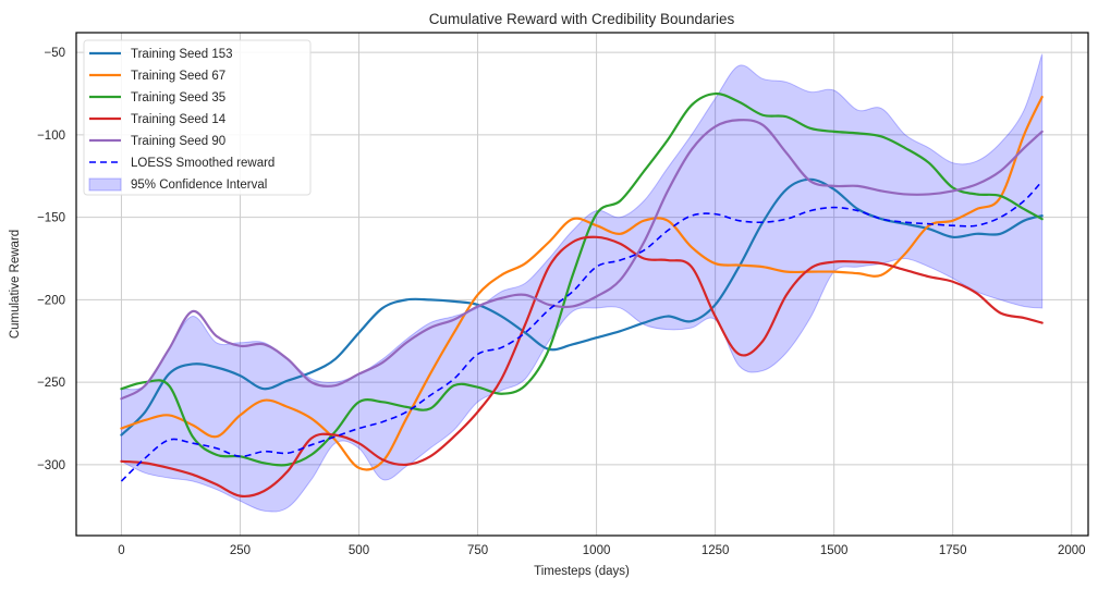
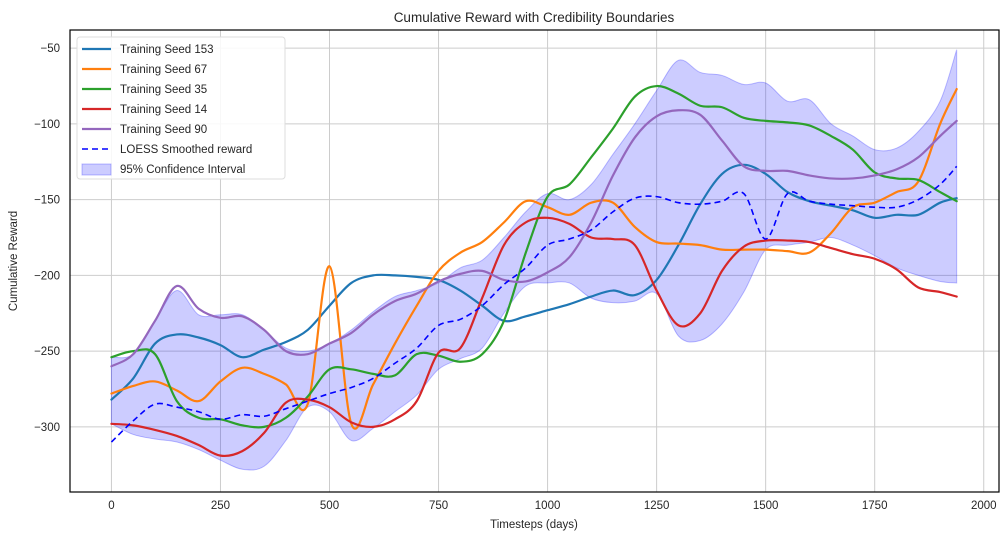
Training Seed 67/500: -302 -> -194
Training Seed 14/750: -268 -> -251
LOESS Smoothed reward/1500: -144 -> -176
